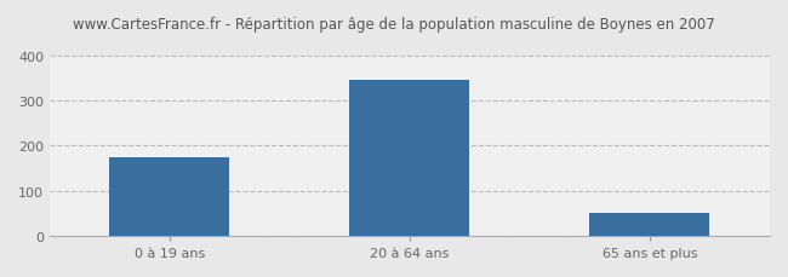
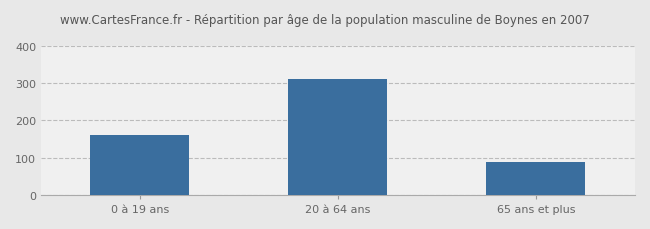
0 à 19 ans: 175 -> 160
20 à 64 ans: 345 -> 310
65 ans et plus: 50 -> 88
